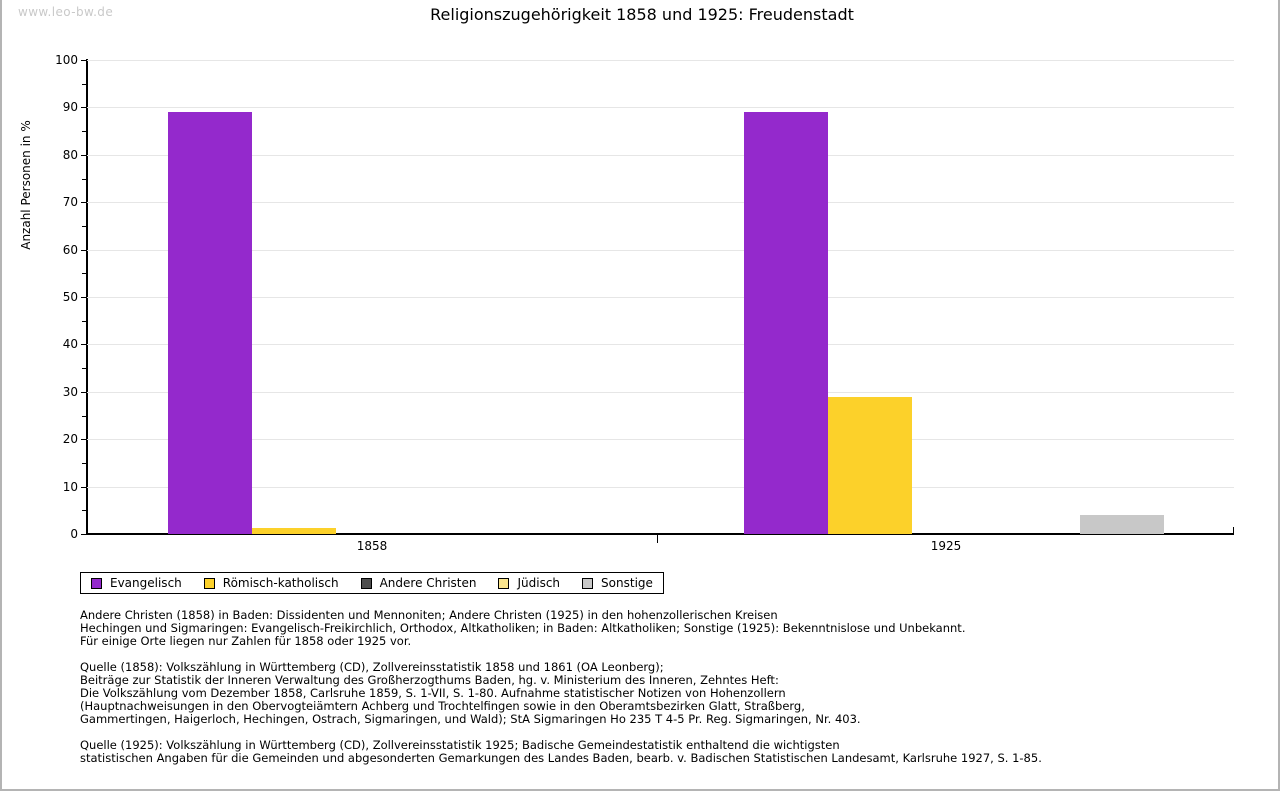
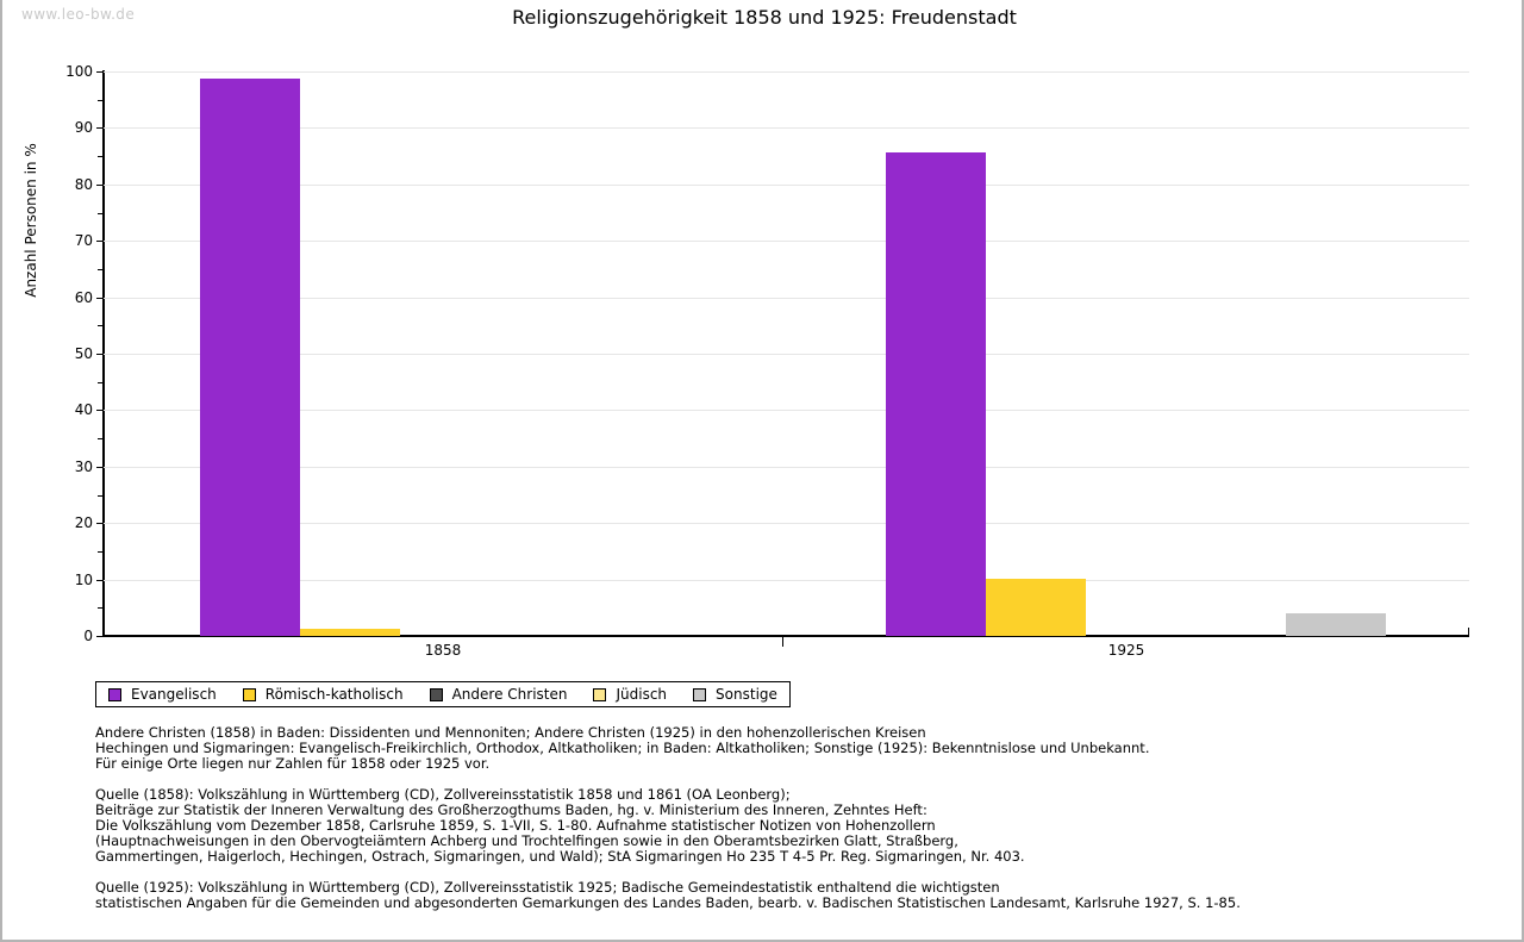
Evangelisch/1858: 89 -> 99
Evangelisch/1925: 89 -> 86
Römisch-katholisch/1925: 29 -> 10
